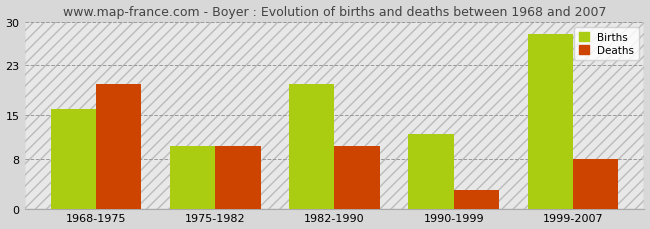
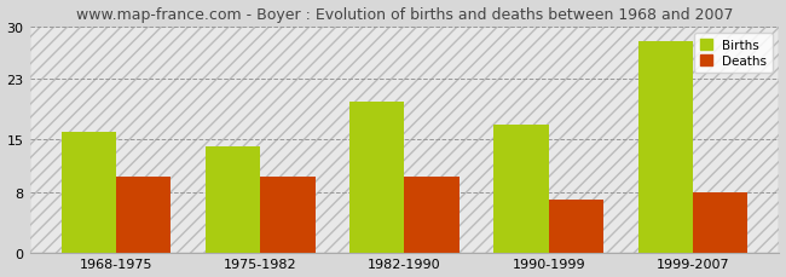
Deaths/1968-1975: 20 -> 10
Births/1975-1982: 10 -> 14
Births/1990-1999: 12 -> 17
Deaths/1990-1999: 3 -> 7
